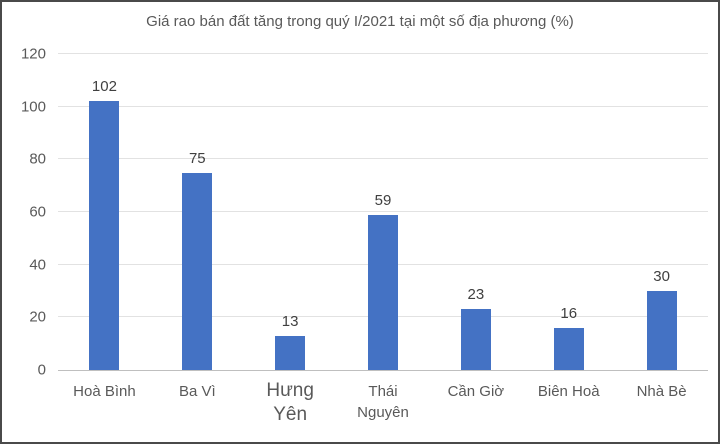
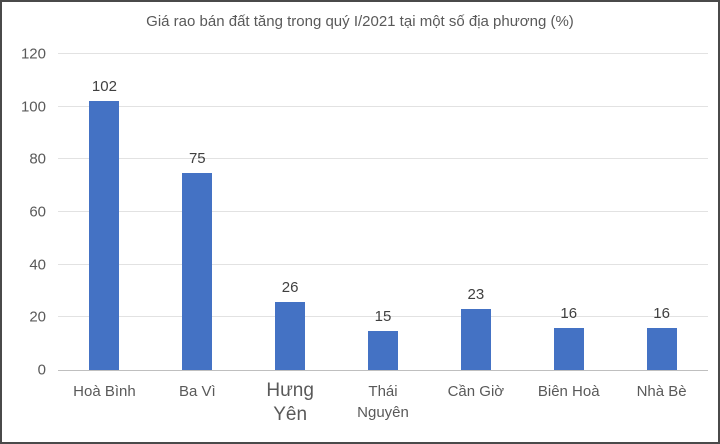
Hưng Yên: 13 -> 26
Thái Nguyên: 59 -> 15
Nhà Bè: 30 -> 16
